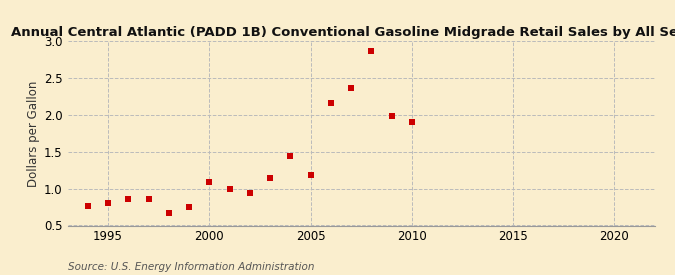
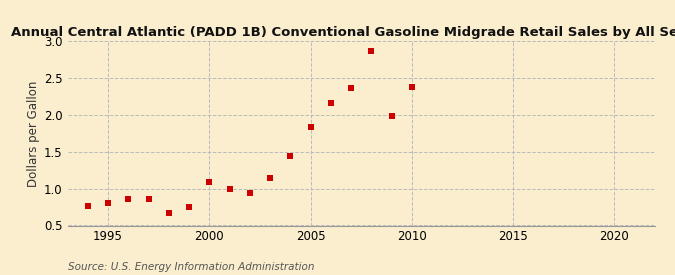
2005: 1.18 -> 1.83
2010: 1.90 -> 2.38
